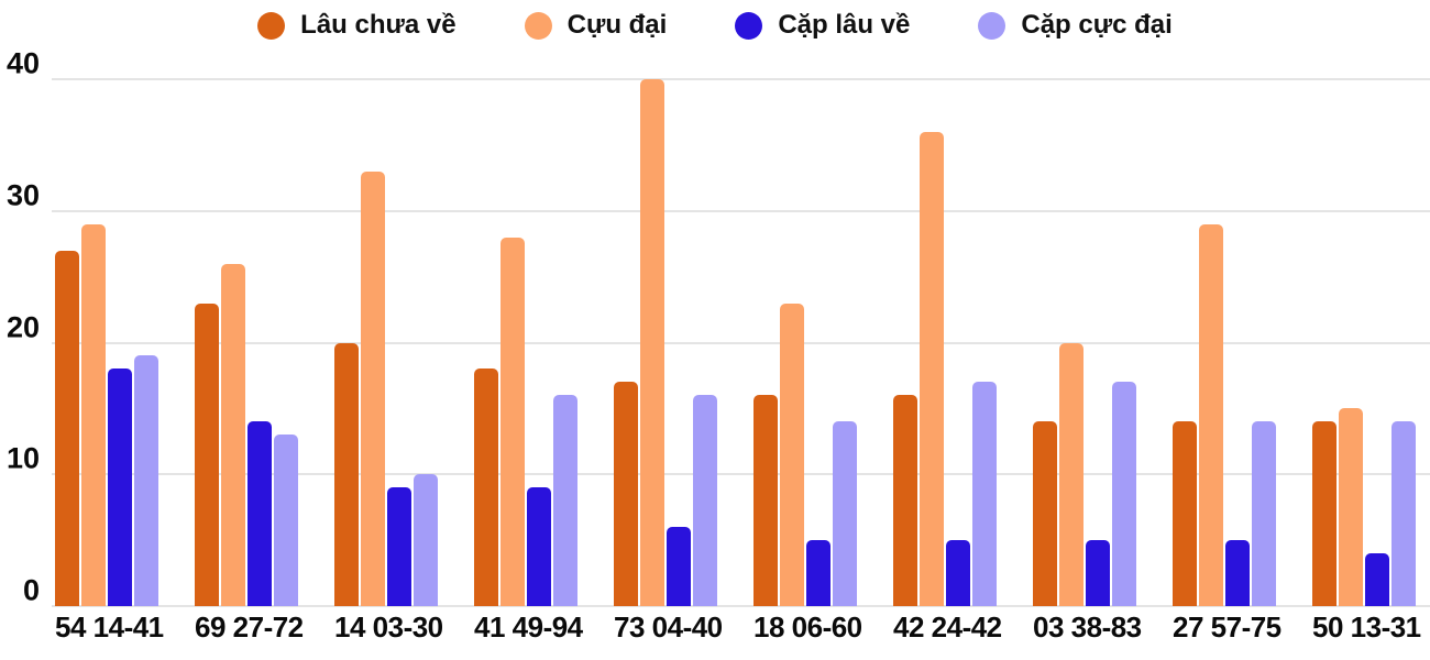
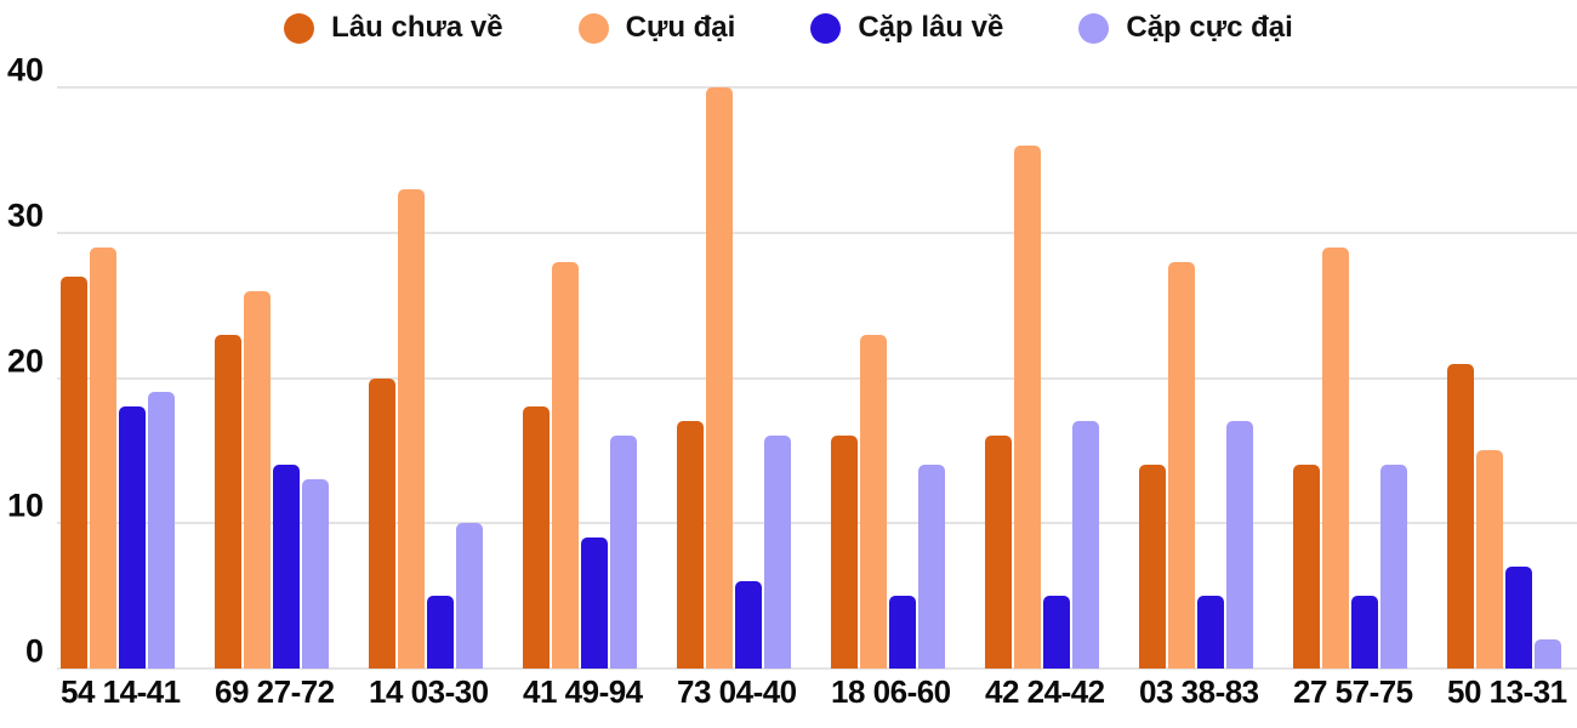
Cặp lâu về/14 03-30: 9 -> 5
Cựu đại/03 38-83: 20 -> 28
Lâu chưa về/50 13-31: 14 -> 21
Cặp lâu về/50 13-31: 4 -> 7
Cặp cực đại/50 13-31: 14 -> 2
